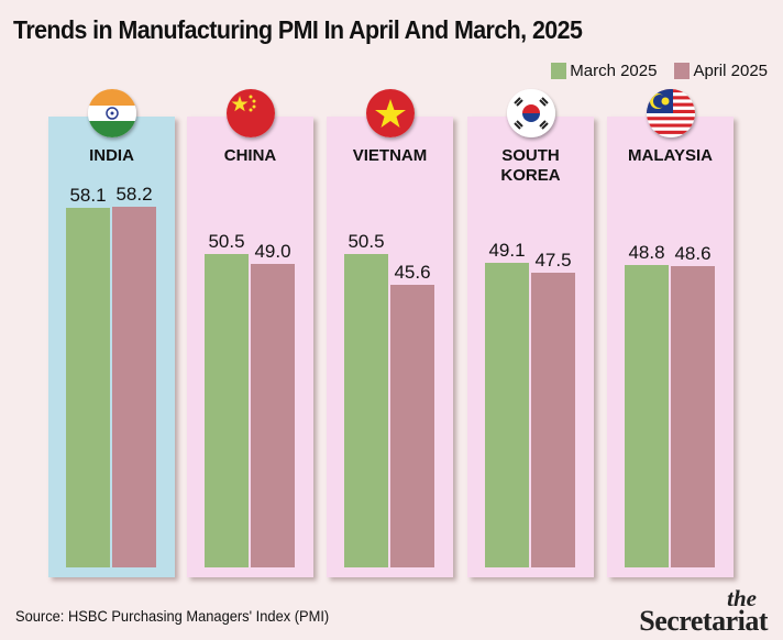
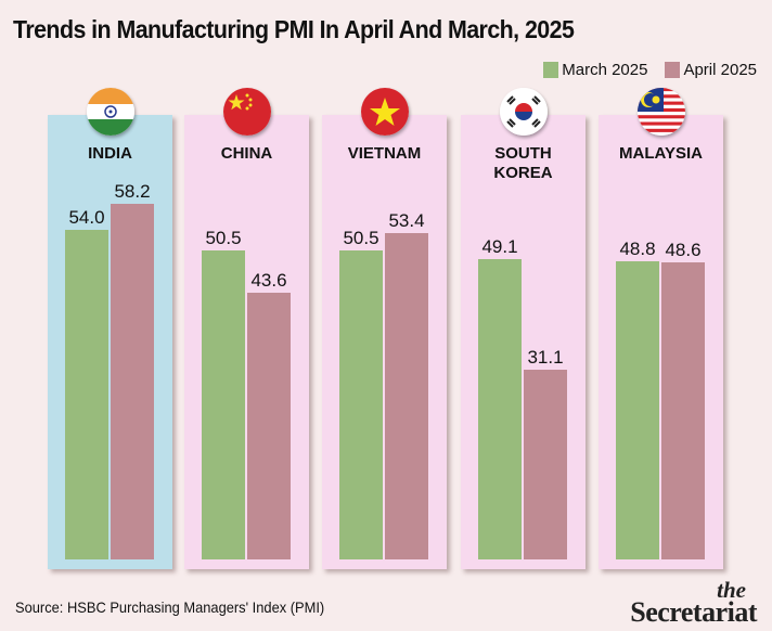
March 2025/INDIA: 58.1 -> 54.0
April 2025/CHINA: 49.0 -> 43.6
April 2025/VIETNAM: 45.6 -> 53.4
April 2025/SOUTH KOREA: 47.5 -> 31.1
